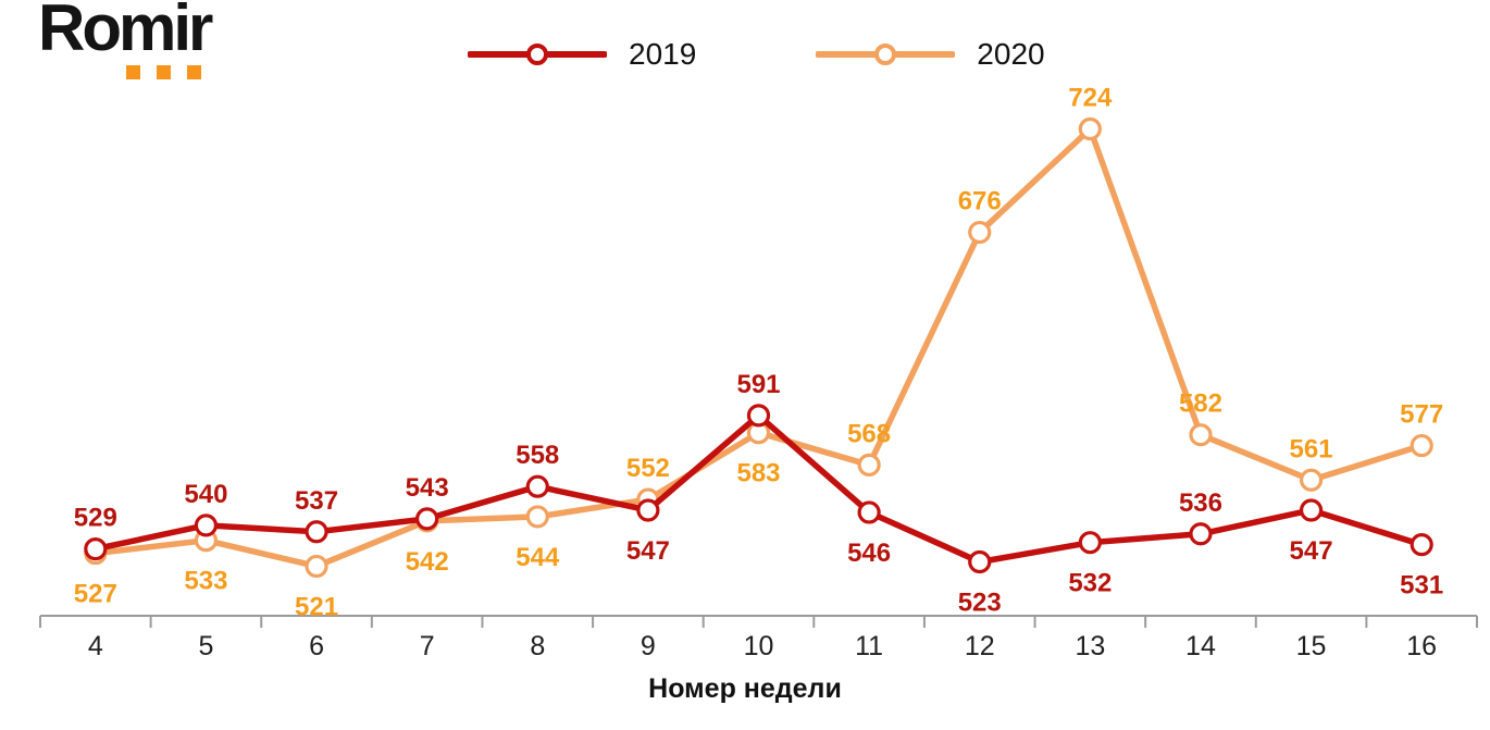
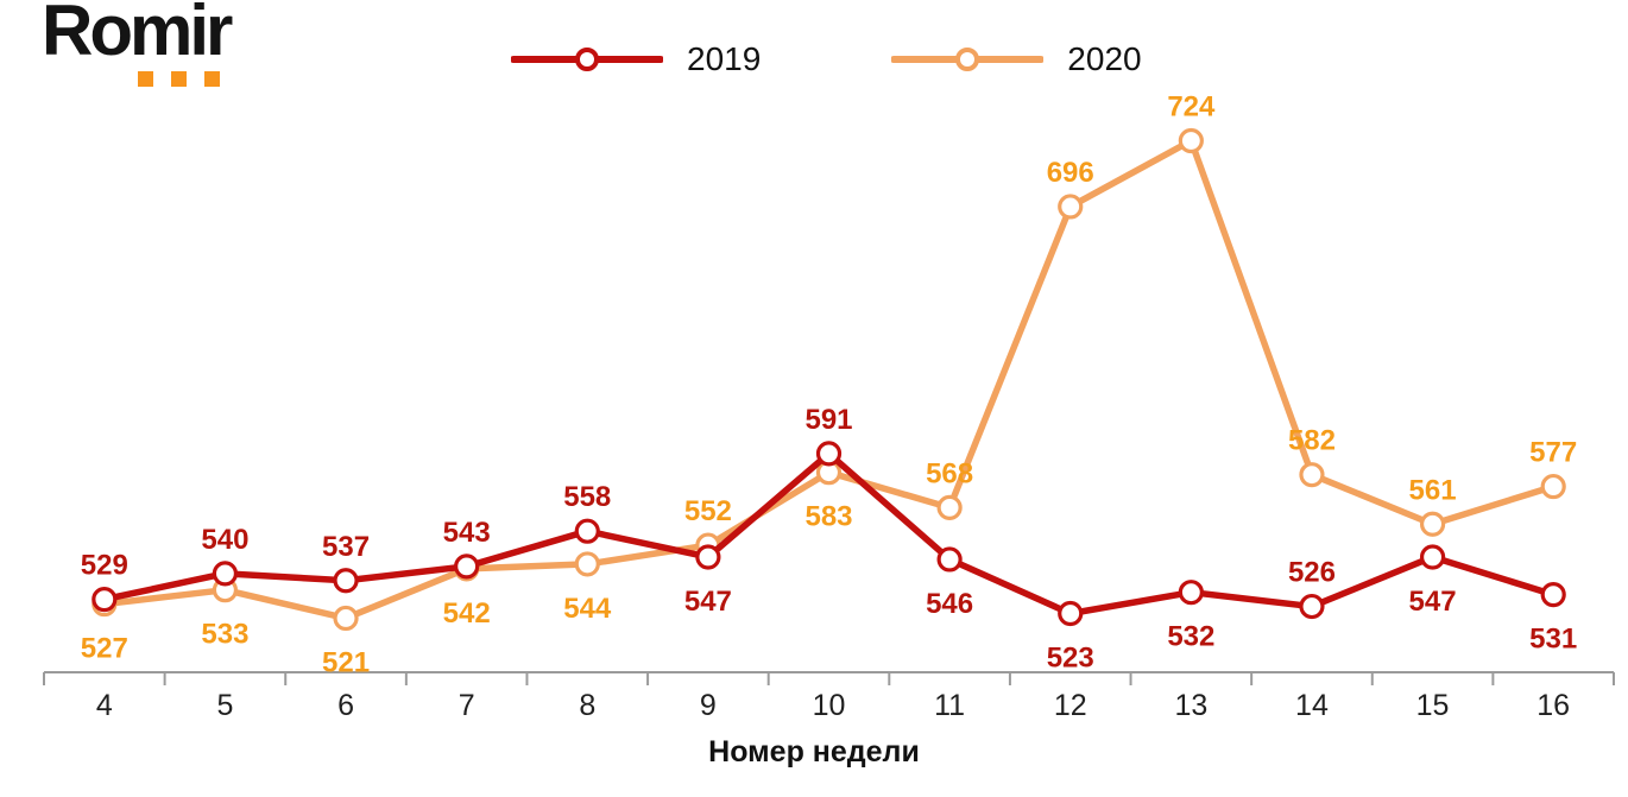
2020/12: 676 -> 696
2019/14: 536 -> 526
